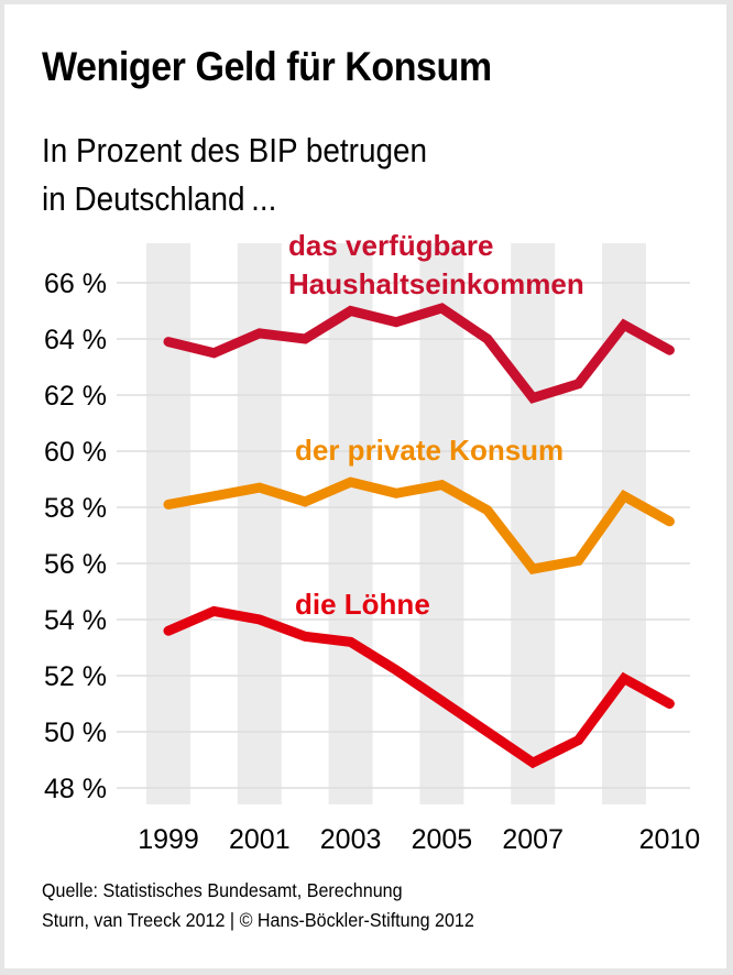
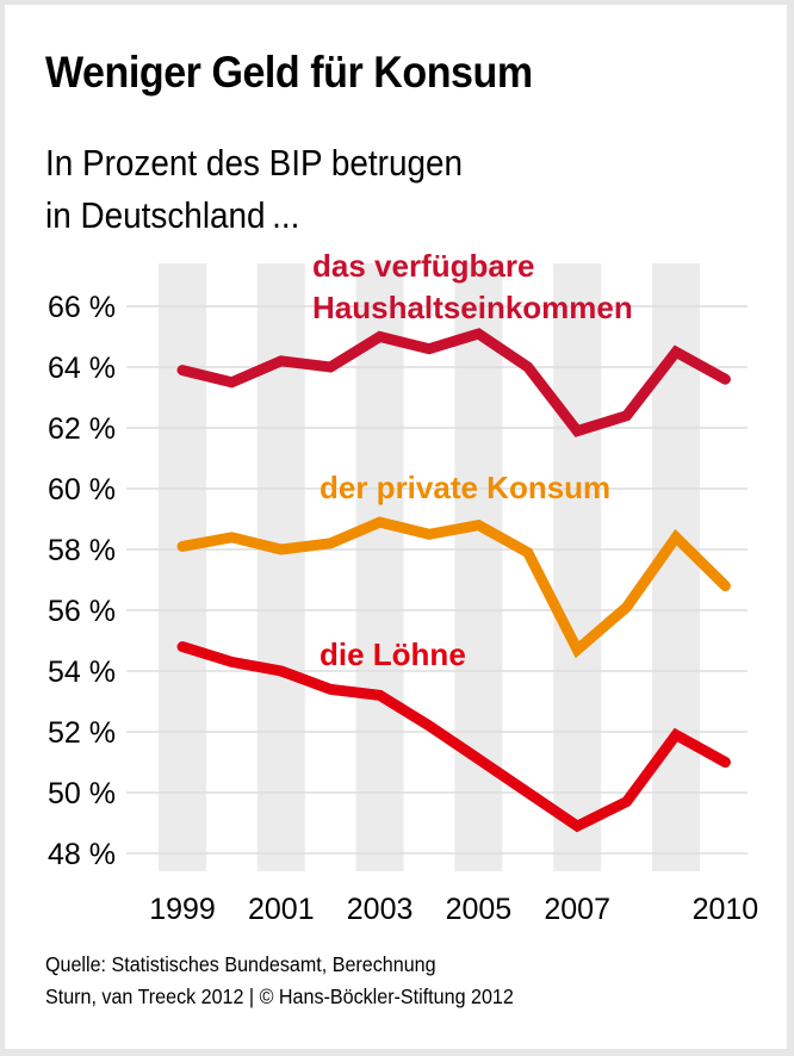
die Löhne/1999: 53.6% -> 54.8%
der private Konsum/2001: 58.7% -> 58.0%
der private Konsum/2007: 55.8% -> 54.7%
der private Konsum/2010: 57.5% -> 56.8%
